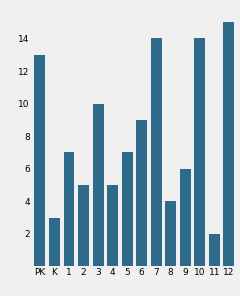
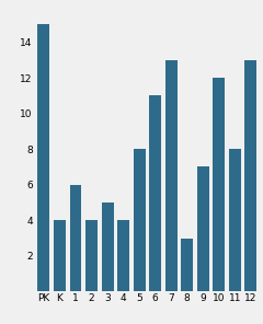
PK: 13 -> 15
K: 3 -> 4
1: 7 -> 6
2: 5 -> 4
3: 10 -> 5
4: 5 -> 4
5: 7 -> 8
6: 9 -> 11
7: 14 -> 13
8: 4 -> 3
9: 6 -> 7
10: 14 -> 12
11: 2 -> 8
12: 15 -> 13
